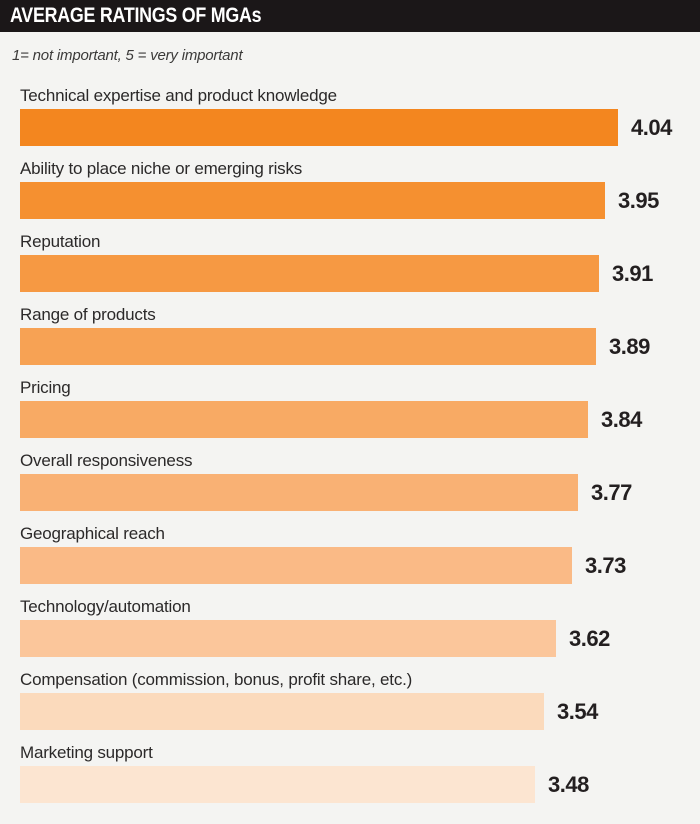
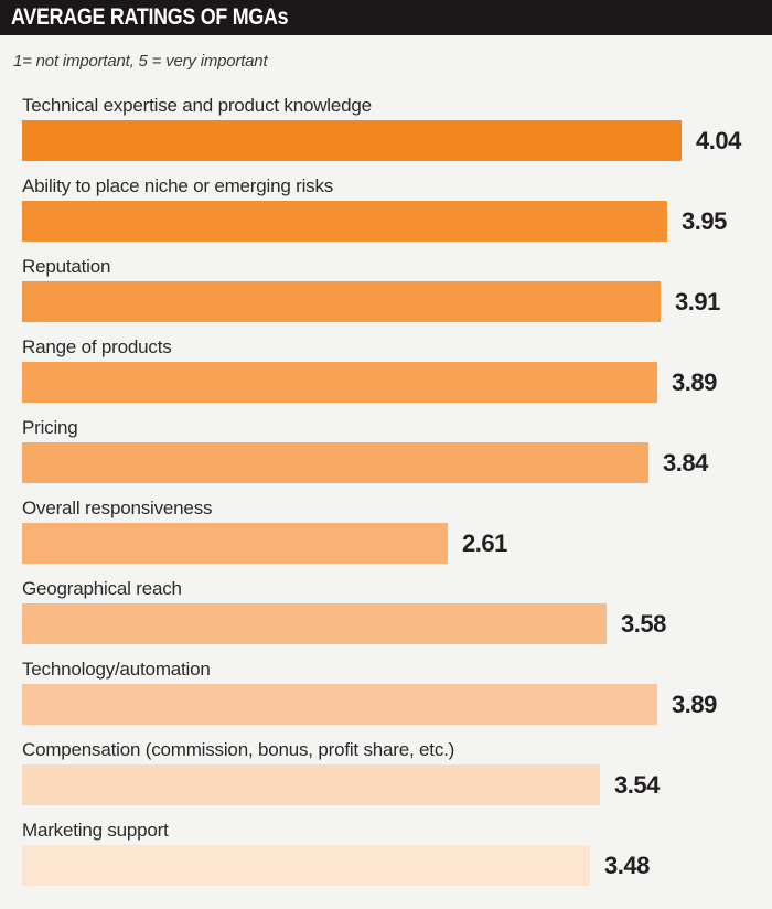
Overall responsiveness: 3.77 -> 2.61
Geographical reach: 3.73 -> 3.58
Technology/automation: 3.62 -> 3.89
